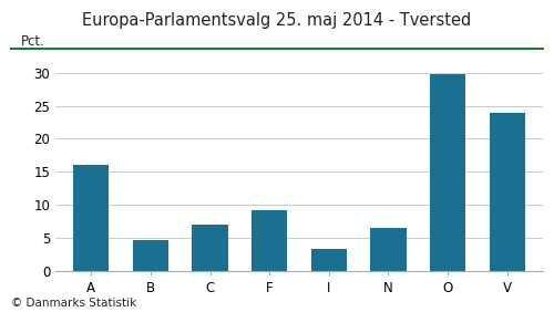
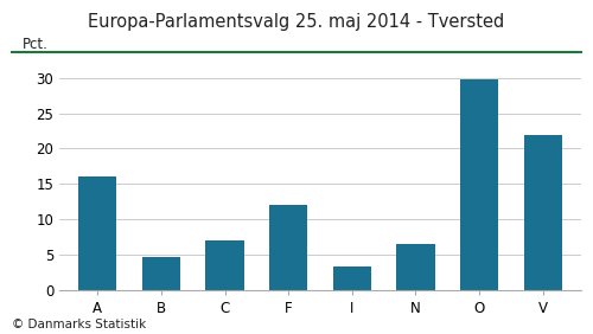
F: 9.3 -> 12.0
V: 24.0 -> 22.0
